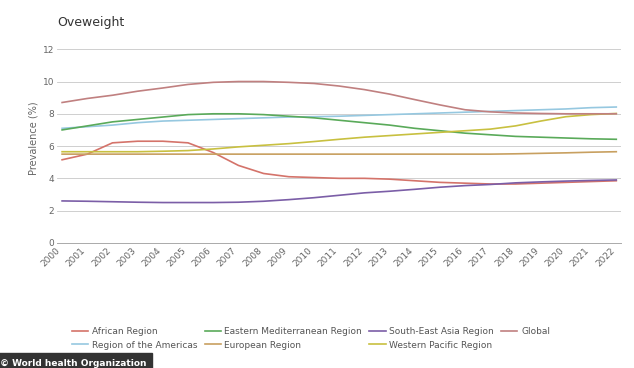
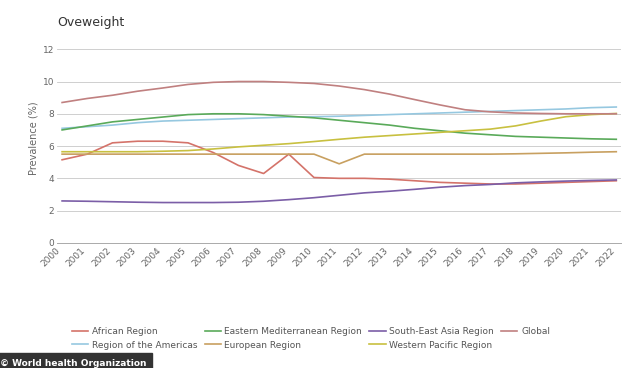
African Region/2009: 4.1 -> 5.5
European Region/2011: 5.5 -> 4.9
